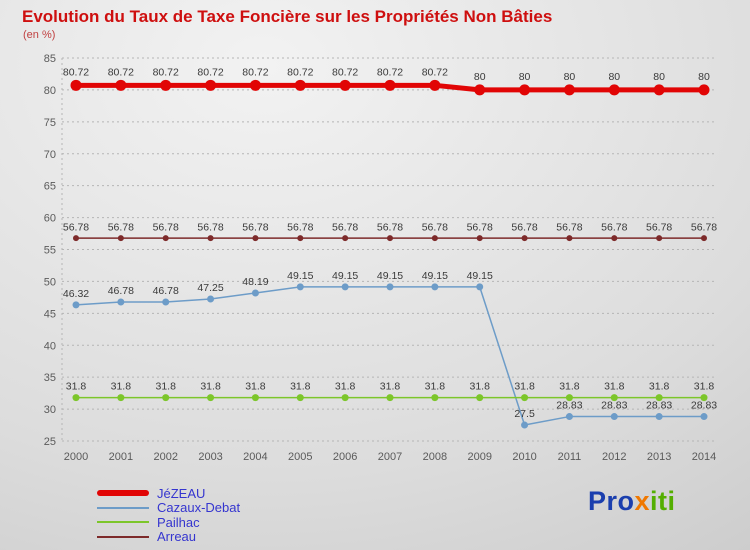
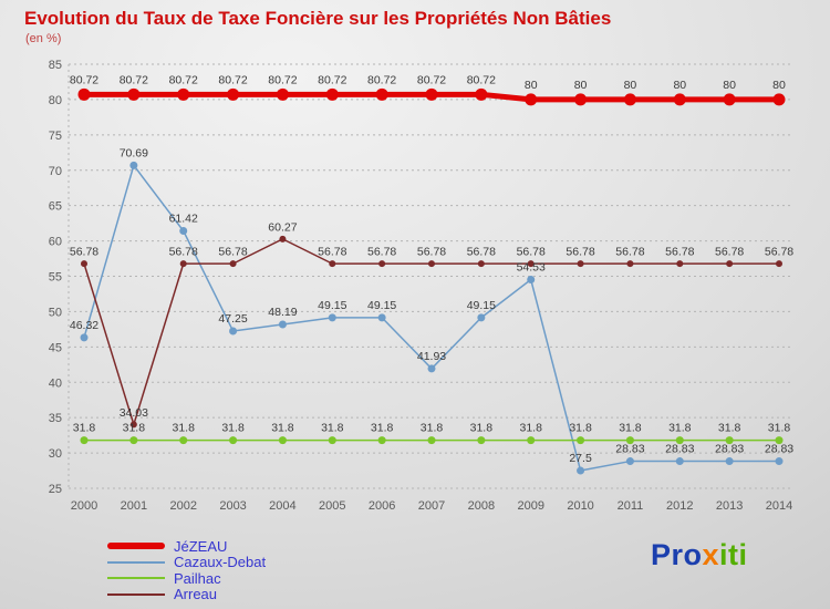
Cazaux-Debat/2001: 46.78 -> 70.69
Arreau/2001: 56.78 -> 34.03
Cazaux-Debat/2002: 46.78 -> 61.42
Arreau/2004: 56.78 -> 60.27
Cazaux-Debat/2007: 49.15 -> 41.93
Cazaux-Debat/2009: 49.15 -> 54.53
